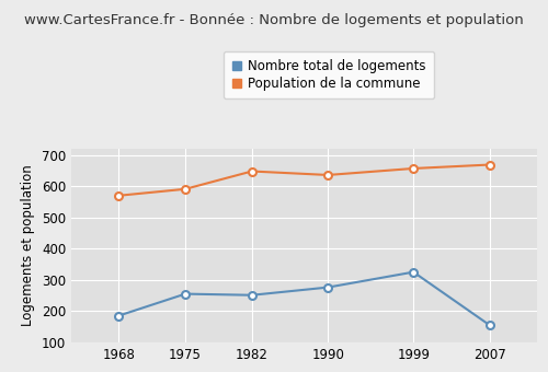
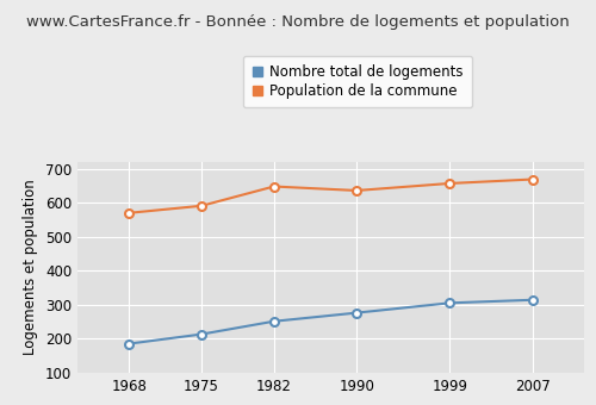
Nombre total de logements/1975: 255 -> 213
Nombre total de logements/1999: 325 -> 305
Nombre total de logements/2007: 155 -> 314
